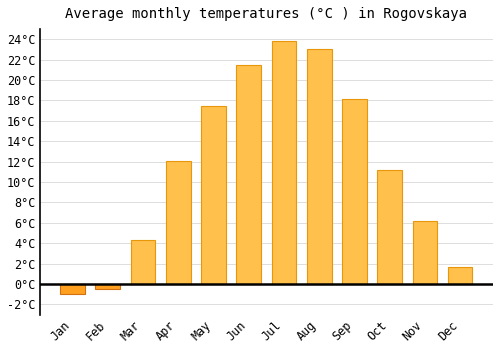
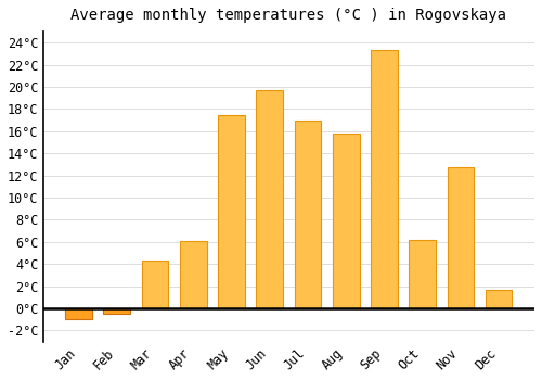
Apr: 12.1°C -> 6.1°C
Jun: 21.5°C -> 19.7°C
Jul: 23.8°C -> 17.0°C
Aug: 23.0°C -> 15.8°C
Sep: 18.1°C -> 23.3°C
Oct: 11.2°C -> 6.2°C
Nov: 6.2°C -> 12.7°C
